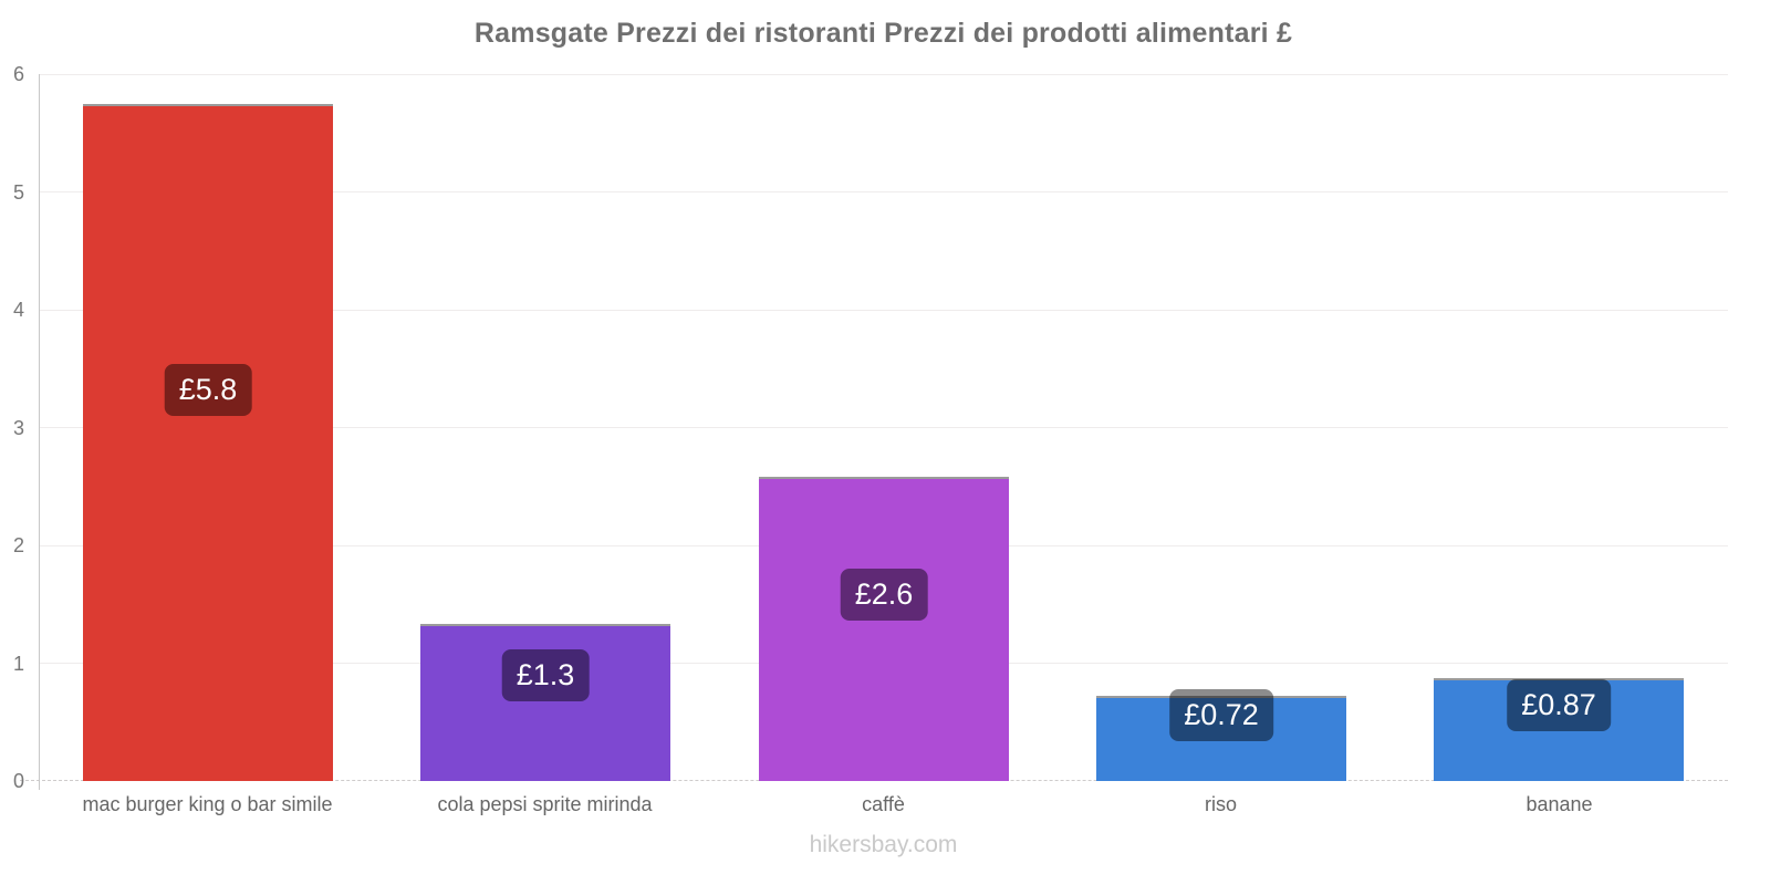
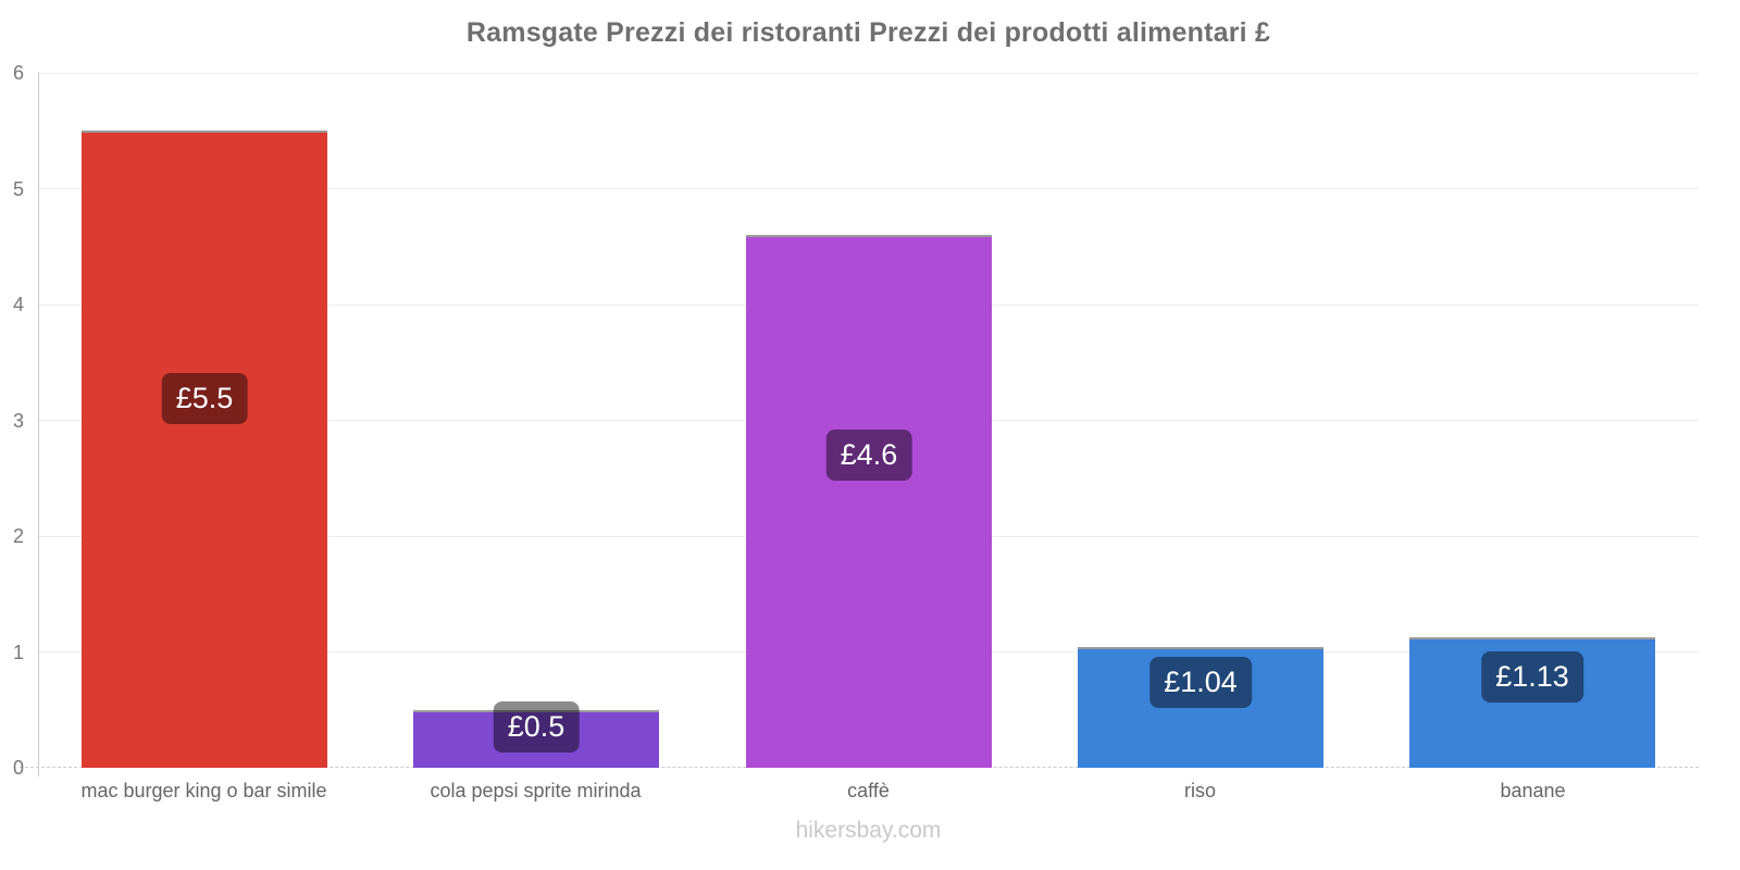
mac burger king o bar simile: £5.8 -> £5.5
cola pepsi sprite mirinda: £1.3 -> £0.5
caffè: £2.6 -> £4.6
riso: £0.72 -> £1.04
banane: £0.87 -> £1.13
